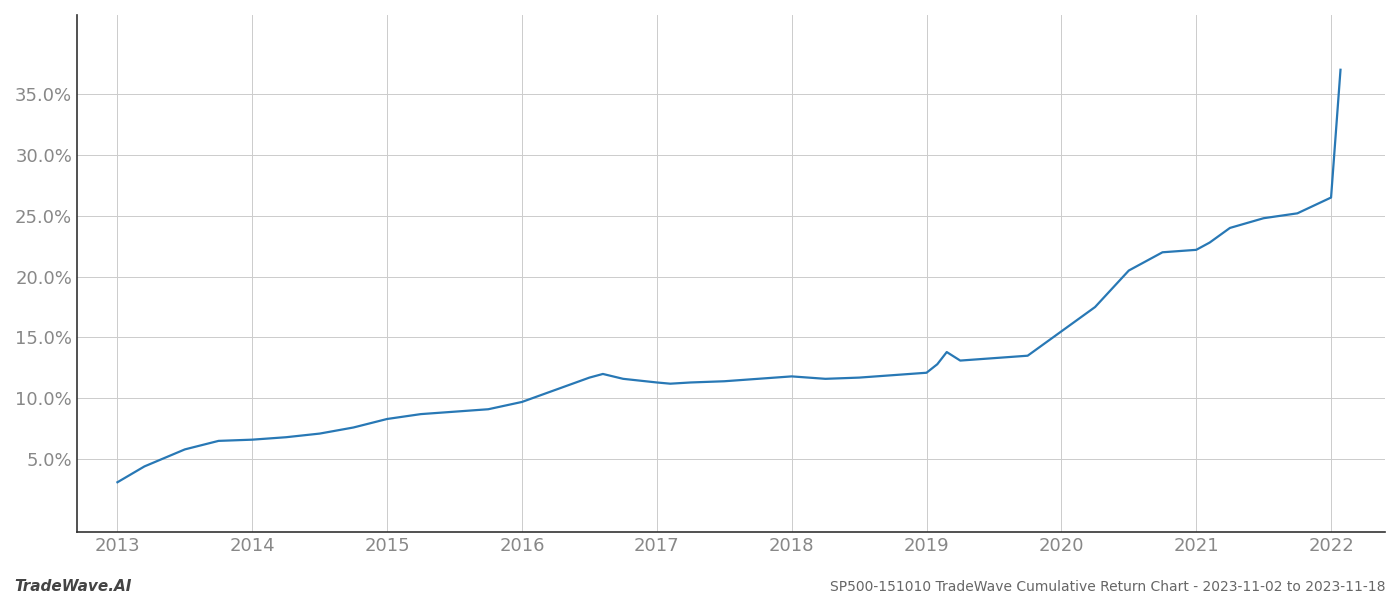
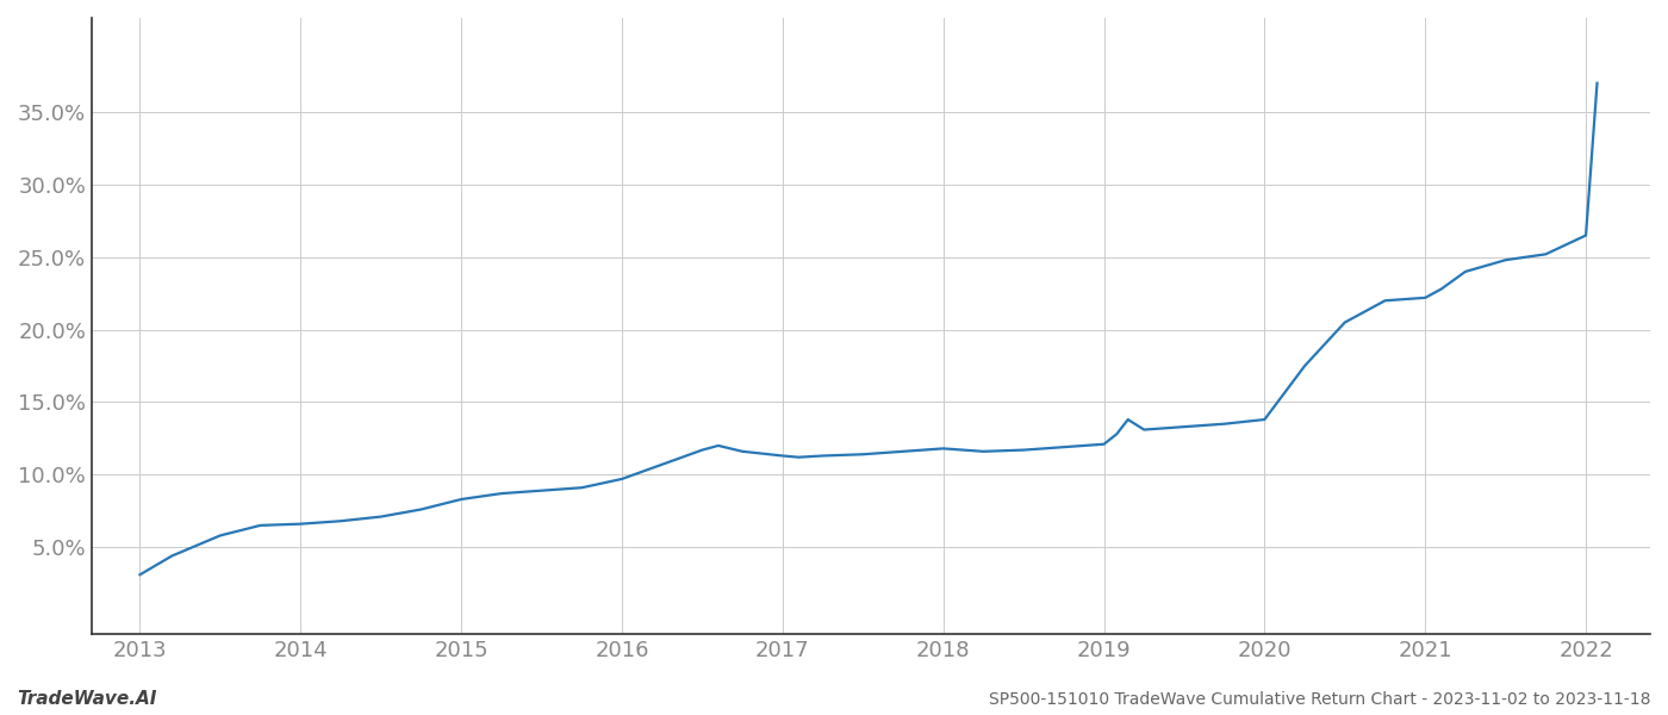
2020: 15.5% -> 13.8%
